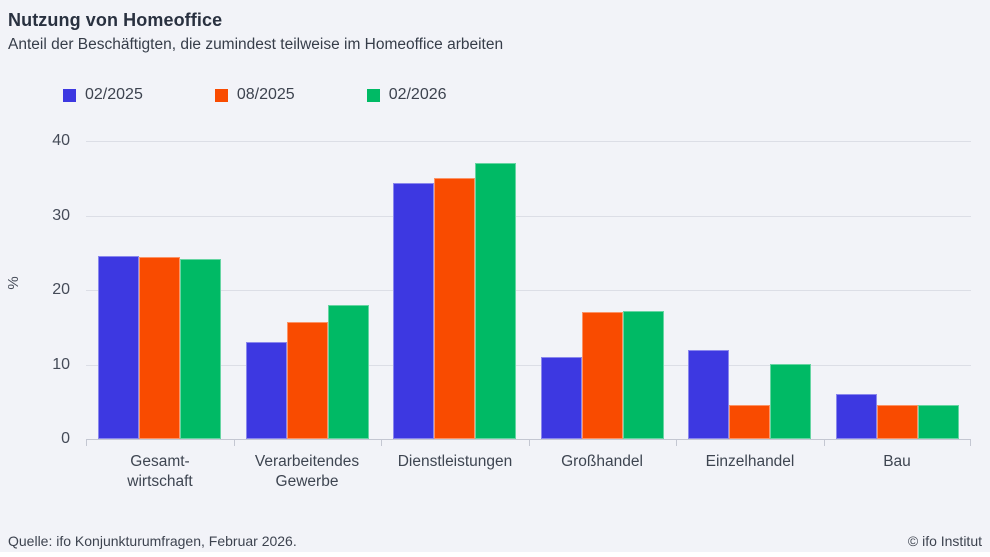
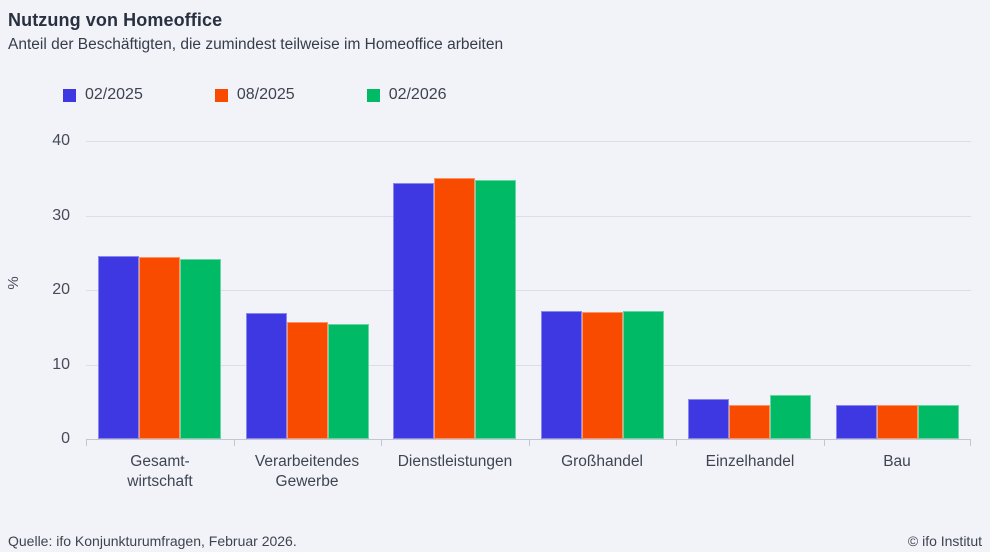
02/2025/Verarbeitendes Gewerbe: 13 -> 17
02/2026/Verarbeitendes Gewerbe: 18 -> 15
02/2026/Dienstleistungen: 37 -> 35
02/2025/Großhandel: 11 -> 17
02/2025/Einzelhandel: 12 -> 5
02/2026/Einzelhandel: 10 -> 6
02/2025/Bau: 6 -> 5
